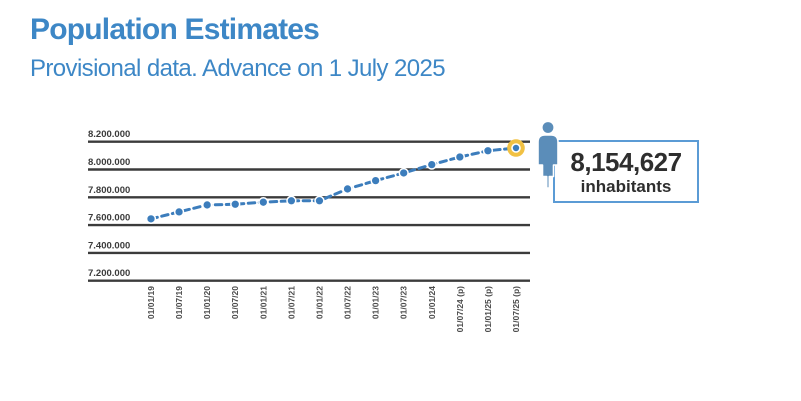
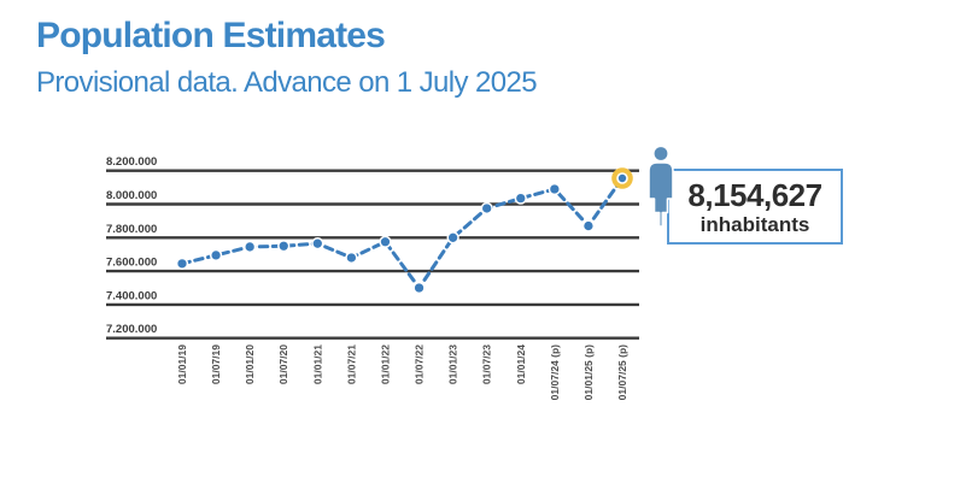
01/07/21: 7780000 -> 7680000
01/07/22: 7860000 -> 7500000
01/01/23: 7920000 -> 7800000
01/01/25 (p): 8140000 -> 7870000
